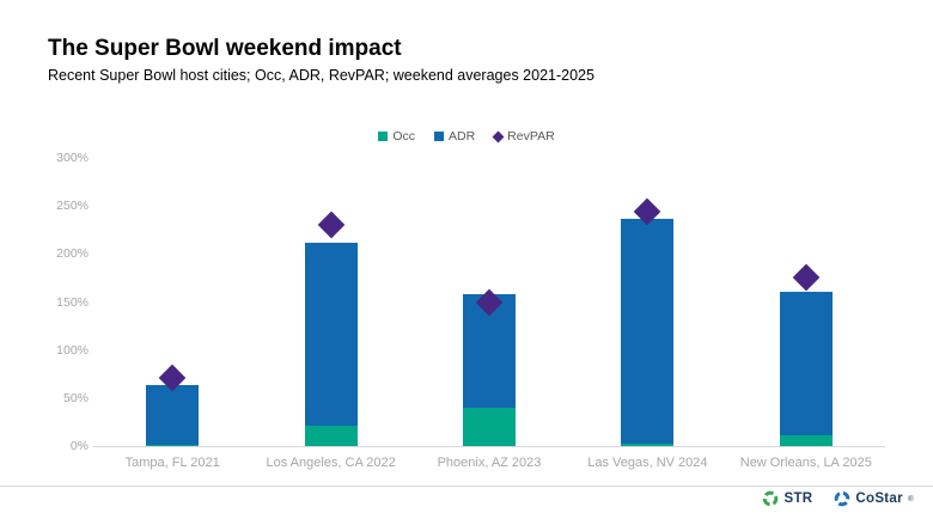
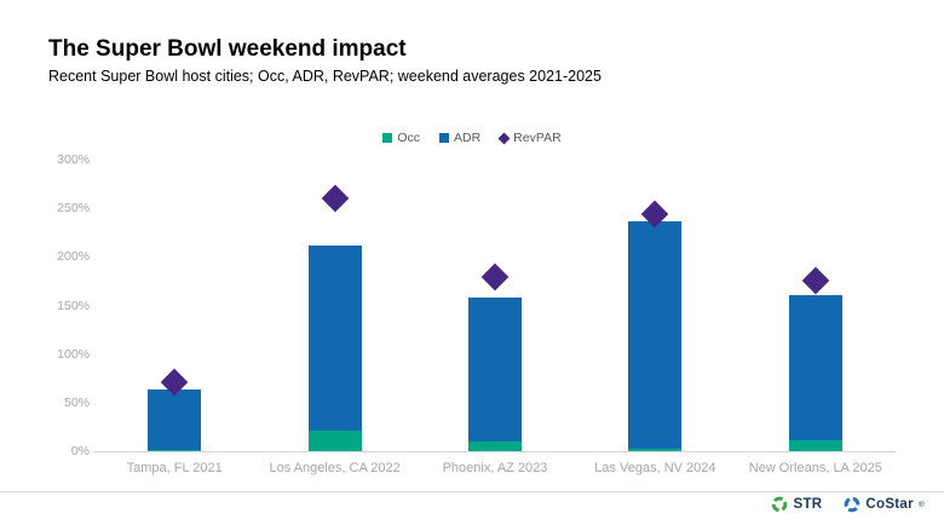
RevPAR/Los Angeles, CA 2022: 230% -> 260%
Occ/Phoenix, AZ 2023: 40% -> 10%
RevPAR/Phoenix, AZ 2023: 150% -> 180%
